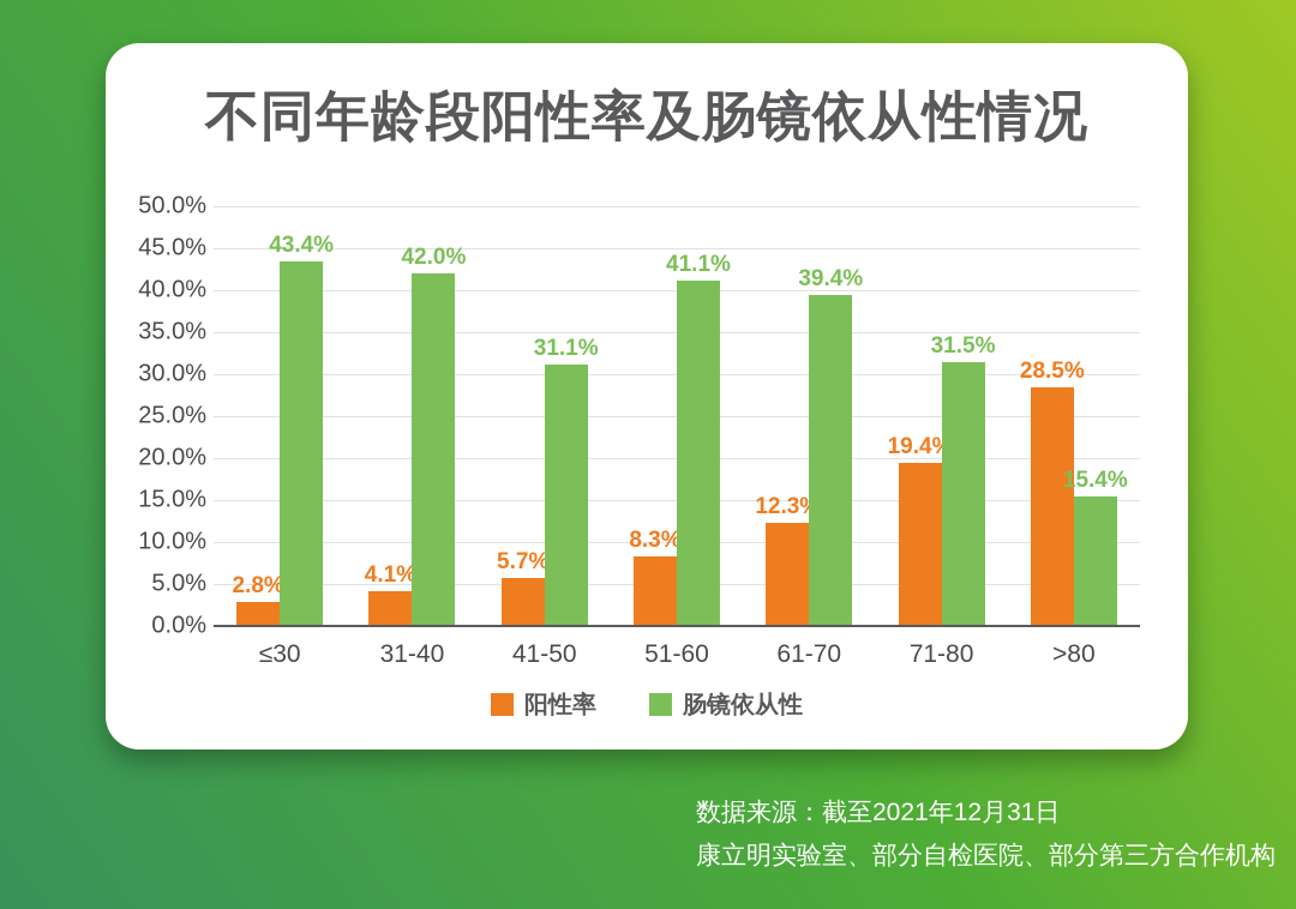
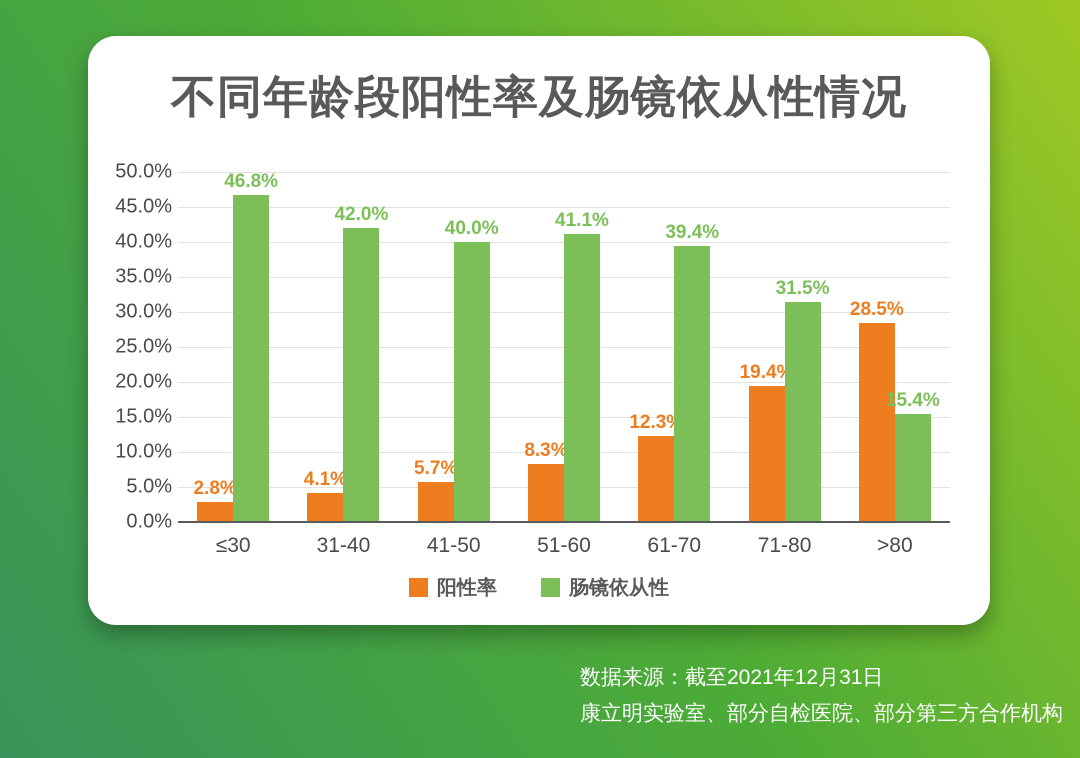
肠镜依从性/≤30: 43.4% -> 46.8%
肠镜依从性/41-50: 31.1% -> 40.0%
